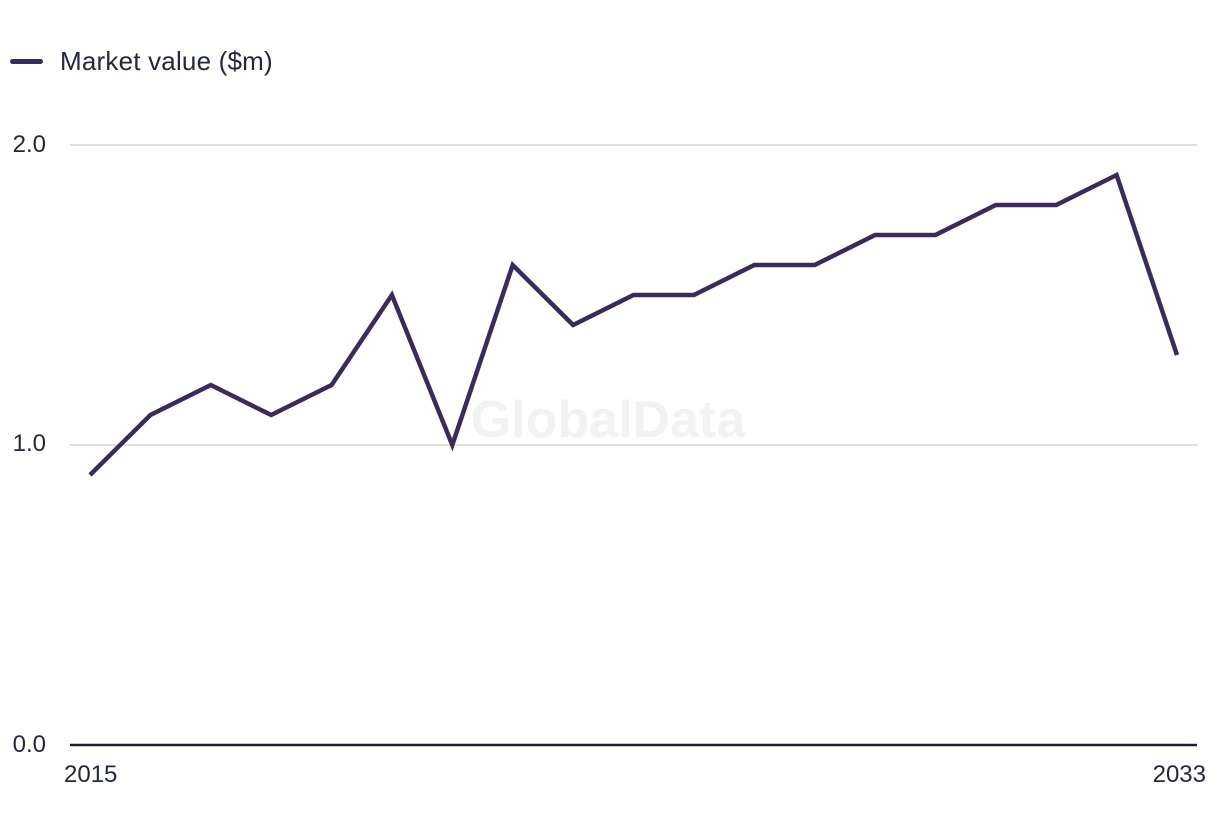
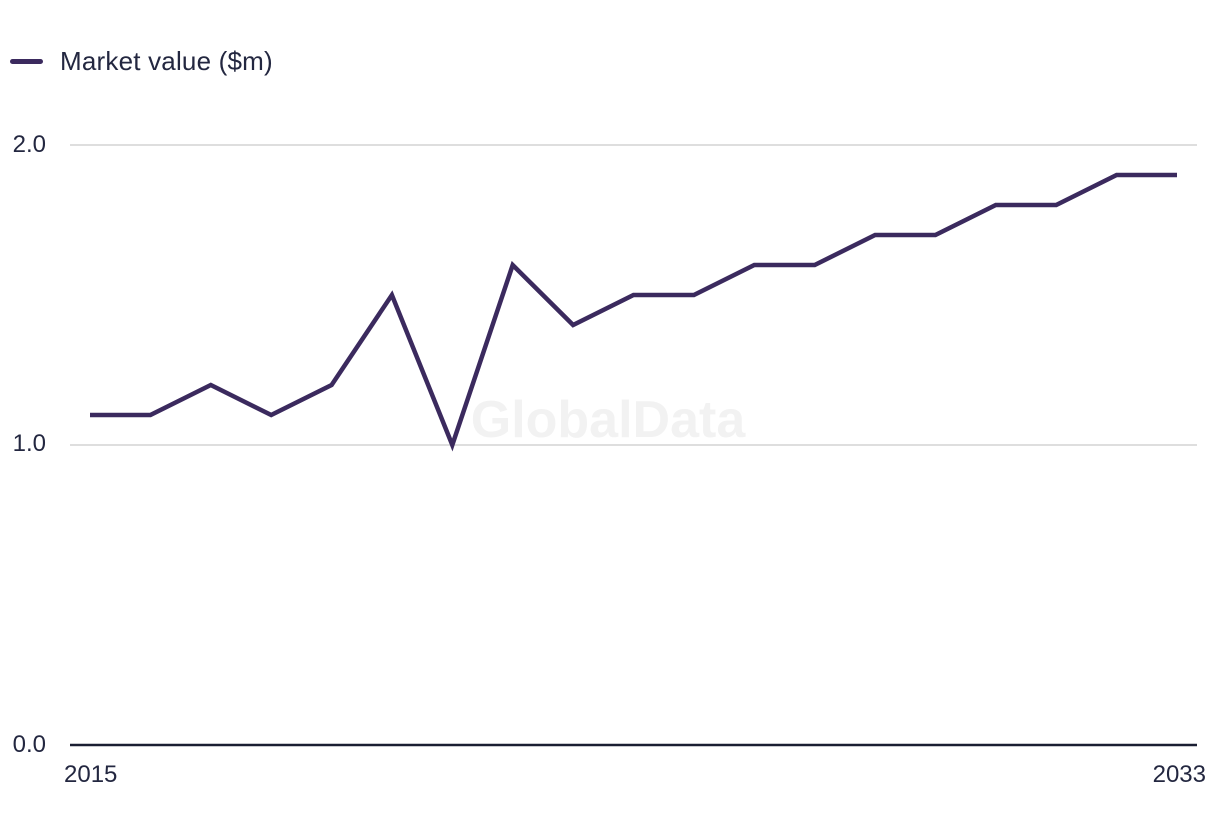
2015: 0.9 -> 1.1
2033: 1.3 -> 1.9
